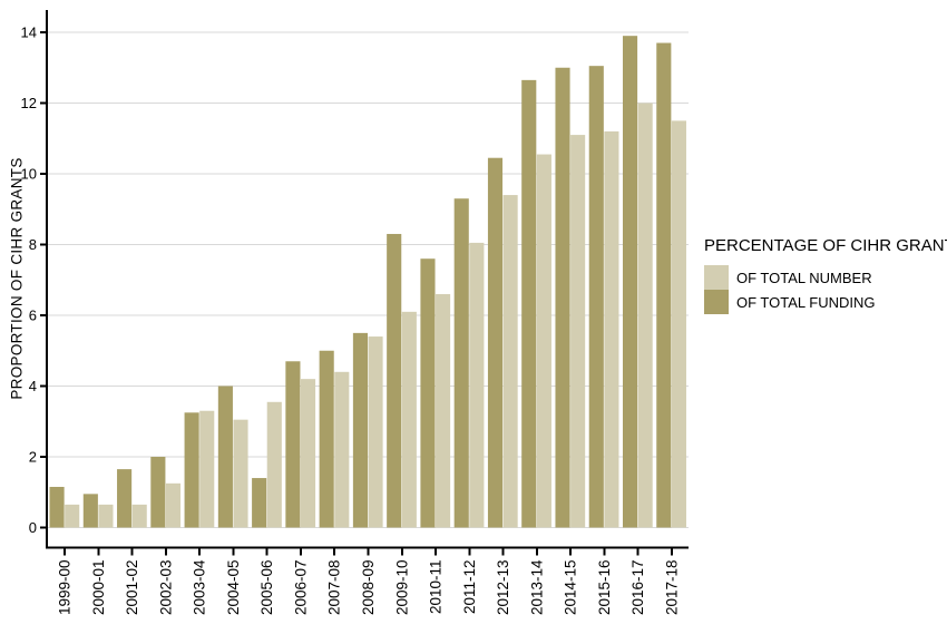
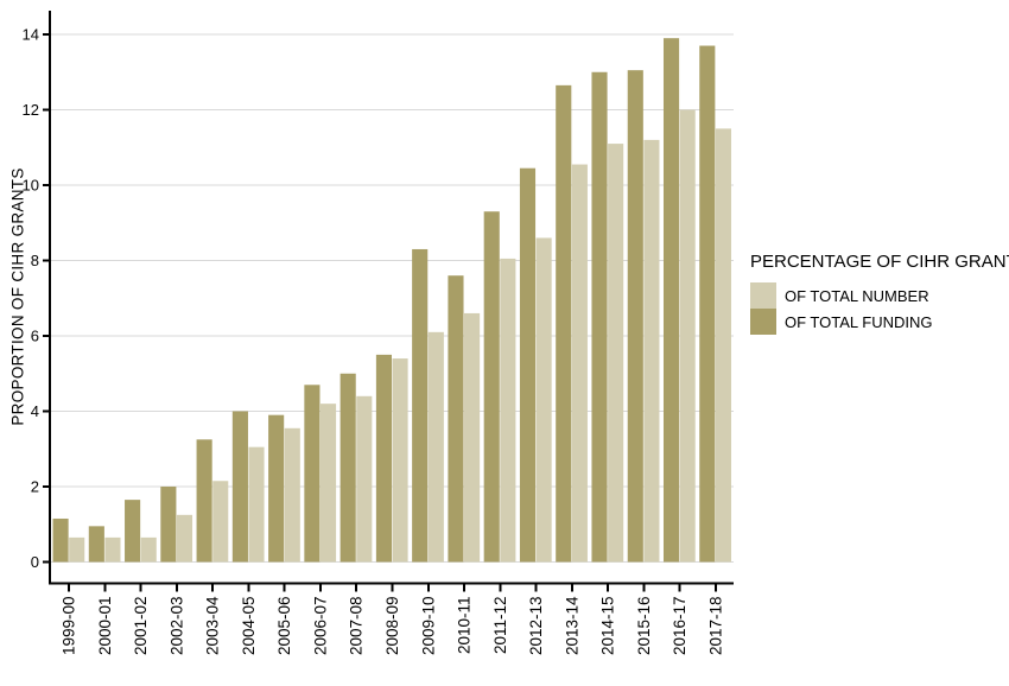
OF TOTAL NUMBER/2003-04: 3.3 -> 2.1
OF TOTAL FUNDING/2005-06: 1.4 -> 3.9
OF TOTAL NUMBER/2012-13: 9.4 -> 8.6
